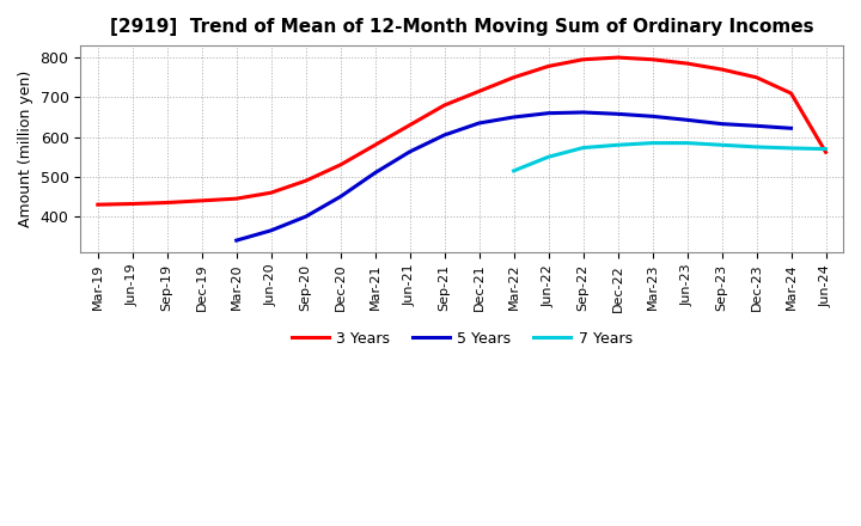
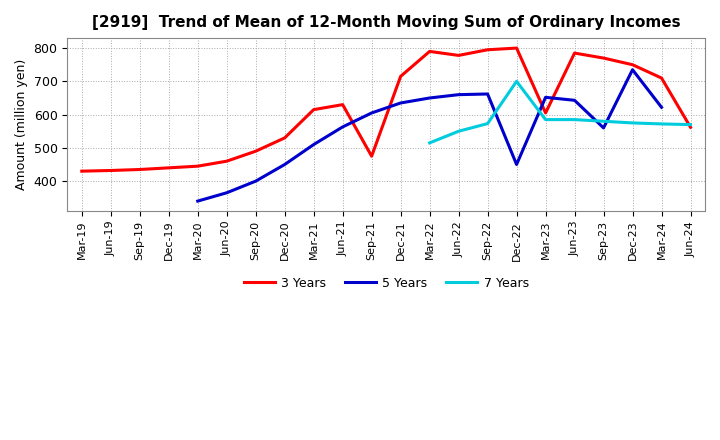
3 Years/Mar-21: 580 -> 615
3 Years/Sep-21: 680 -> 475
3 Years/Mar-22: 750 -> 790
5 Years/Dec-22: 658 -> 450
7 Years/Dec-22: 580 -> 700
3 Years/Mar-23: 795 -> 605
5 Years/Sep-23: 633 -> 560
5 Years/Dec-23: 628 -> 735
